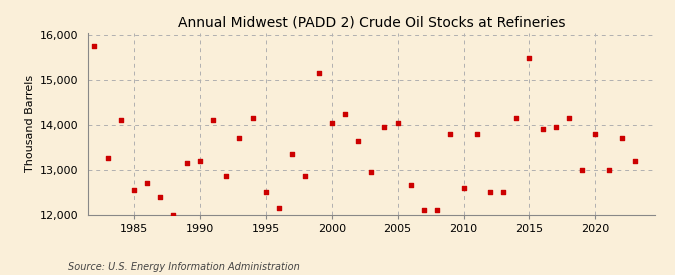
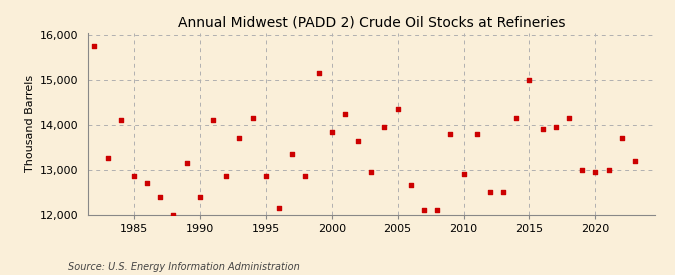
1985: 12,550 -> 12,850
1990: 13,200 -> 12,400
1995: 12,500 -> 12,850
2000: 14,050 -> 13,850
2005: 14,050 -> 14,350
2010: 12,600 -> 12,900
2015: 15,500 -> 15,000
2020: 13,800 -> 12,950
